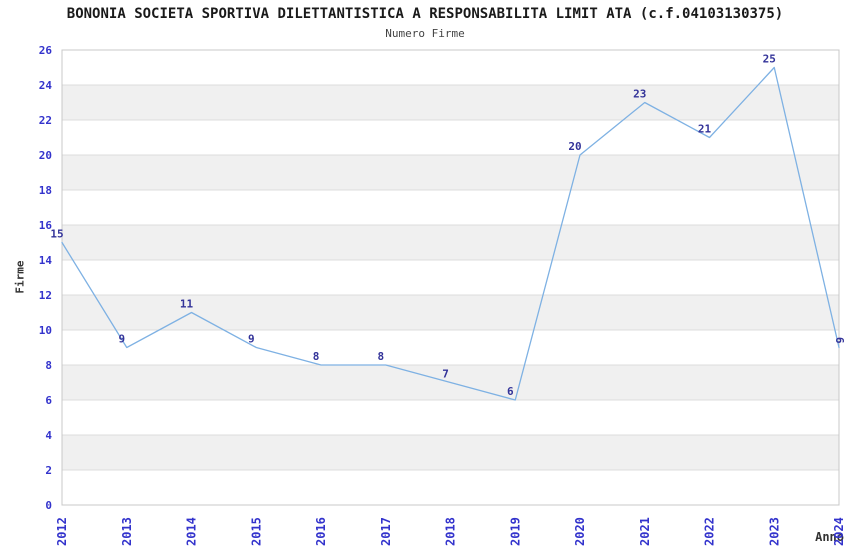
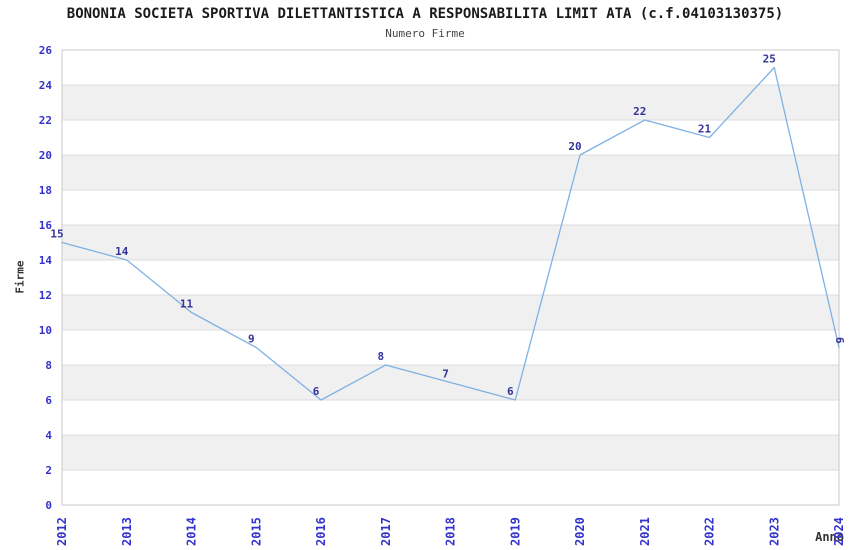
2013: 9 -> 14
2016: 8 -> 6
2021: 23 -> 22
